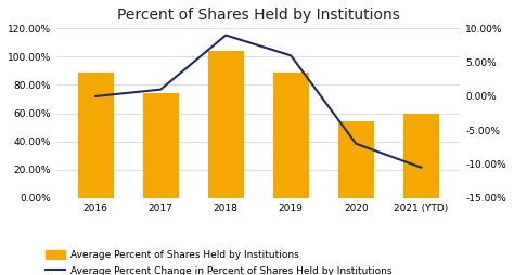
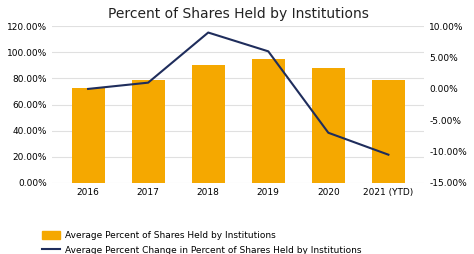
Average Percent of Shares Held by Institutions/2016: 89% -> 73%
Average Percent of Shares Held by Institutions/2017: 74% -> 79%
Average Percent of Shares Held by Institutions/2018: 104% -> 90%
Average Percent of Shares Held by Institutions/2019: 89% -> 95%
Average Percent of Shares Held by Institutions/2020: 54% -> 88%
Average Percent of Shares Held by Institutions/2021 (YTD): 60% -> 79%
